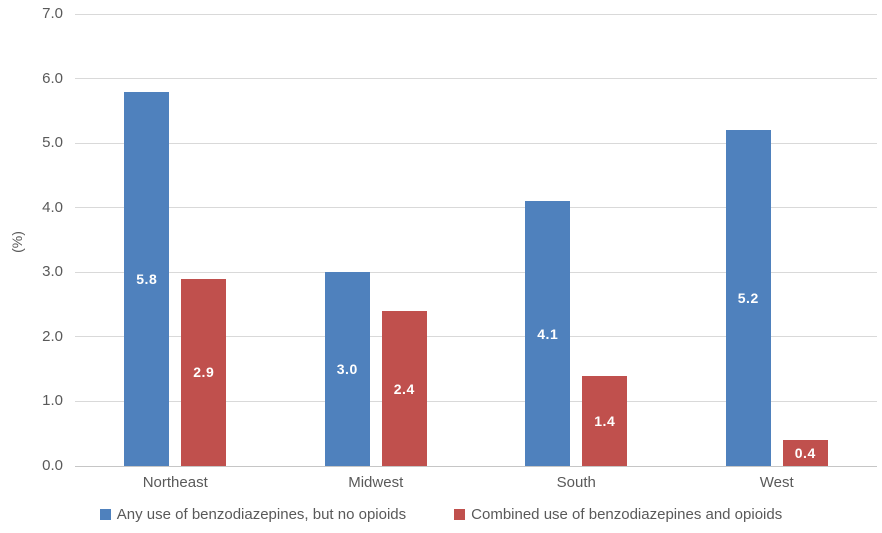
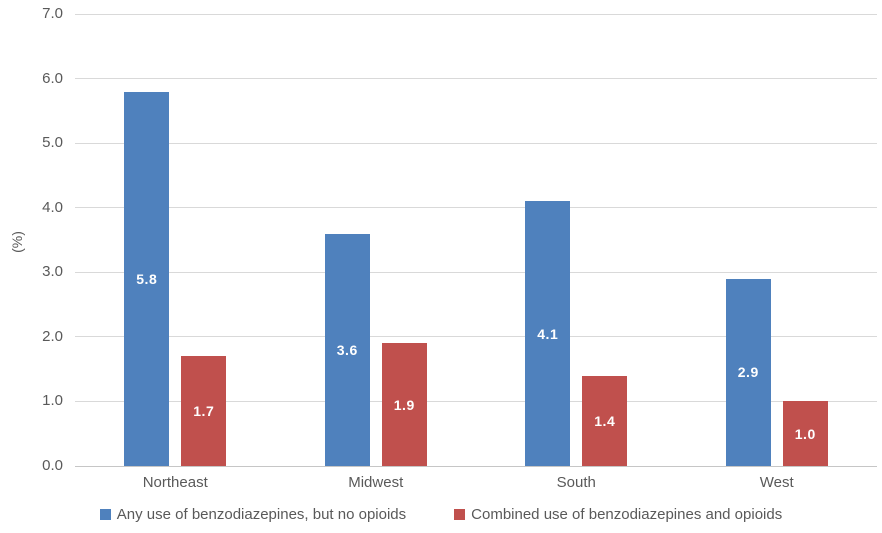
Combined use of benzodiazepines and opioids/Northeast: 2.9 -> 1.7
Any use of benzodiazepines, but no opioids/Midwest: 3.0 -> 3.6
Combined use of benzodiazepines and opioids/Midwest: 2.4 -> 1.9
Any use of benzodiazepines, but no opioids/West: 5.2 -> 2.9
Combined use of benzodiazepines and opioids/West: 0.4 -> 1.0
